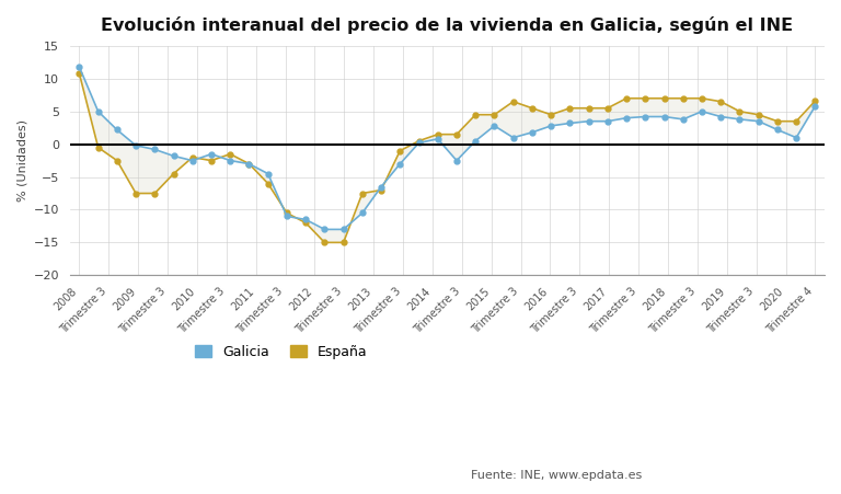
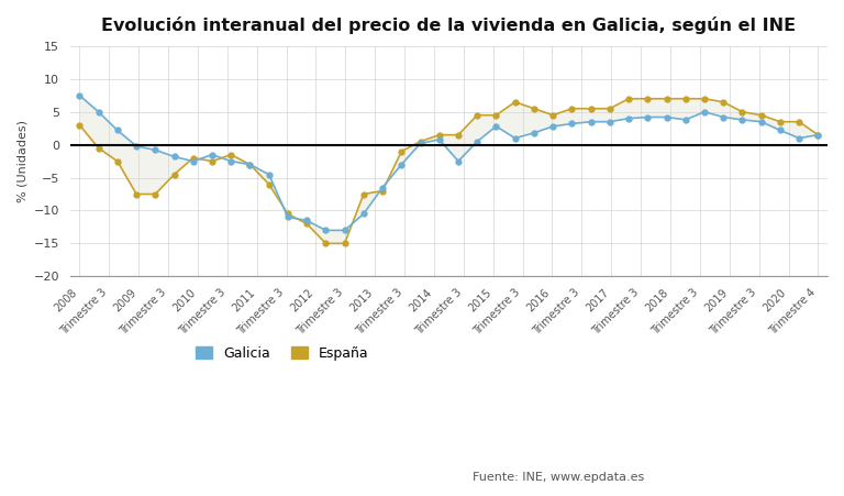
Galicia/2008: 11.8 -> 7.5
España/2008: 10.8 -> 3.0
Galicia/Trimestre 4: 5.8 -> 1.5
España/Trimestre 4: 6.6 -> 1.5
